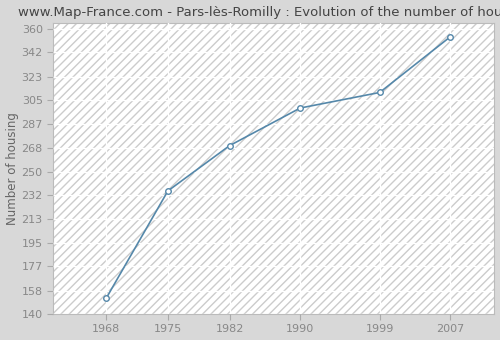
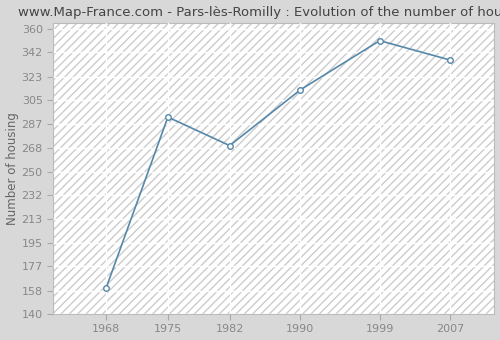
1968: 152 -> 160
1975: 235 -> 292
1990: 299 -> 313
1999: 311 -> 351
2007: 354 -> 336
